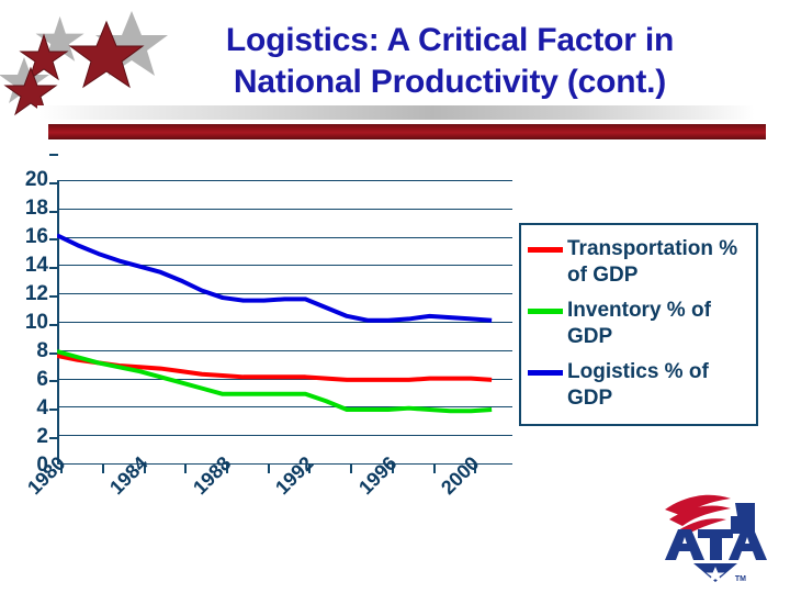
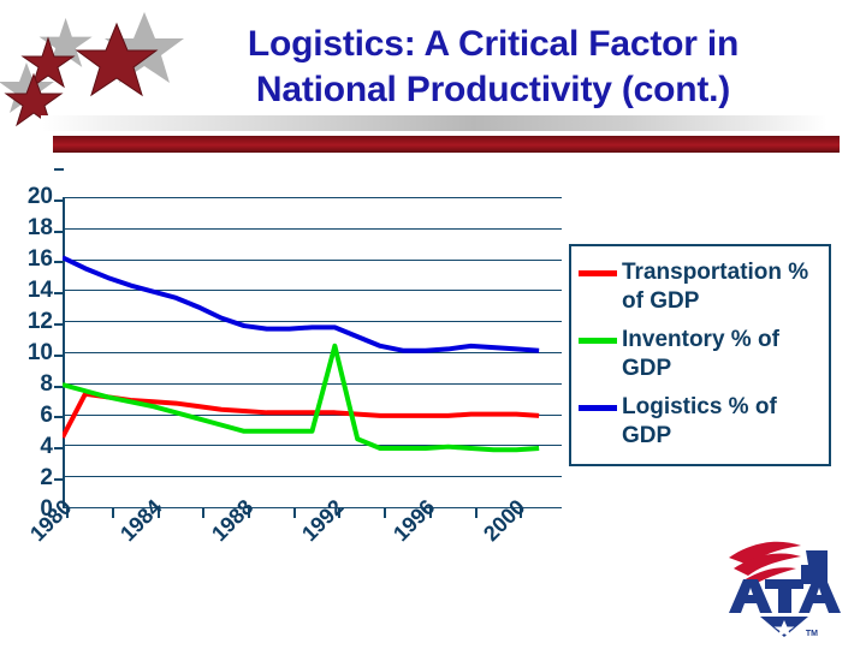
Transportation % of GDP/1980: 7.6 -> 4.5
Inventory % of GDP/1992: 4.9 -> 10.4
